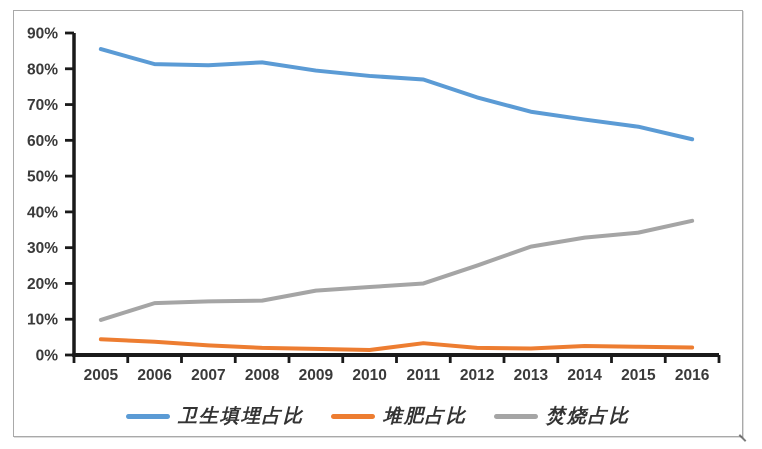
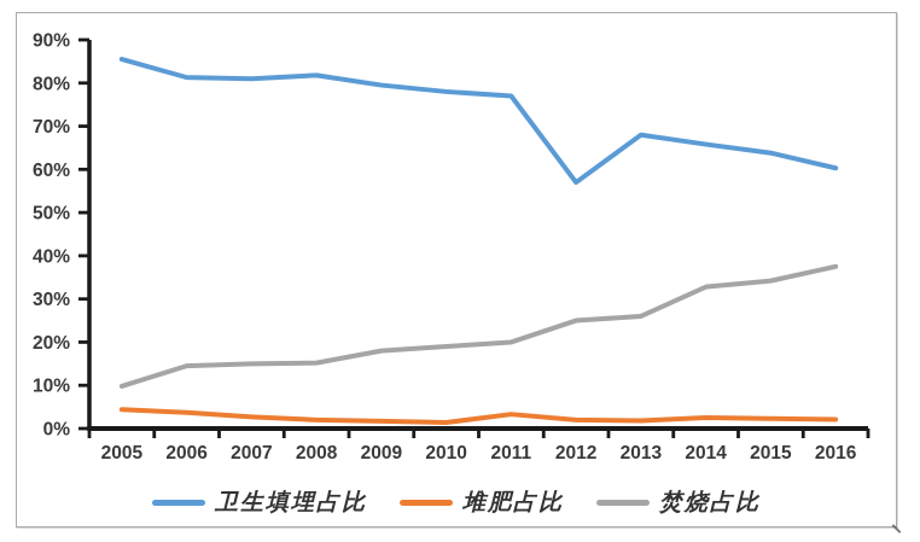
卫生填埋占比/2012: 72% -> 57%
焚烧占比/2013: 30% -> 26%
